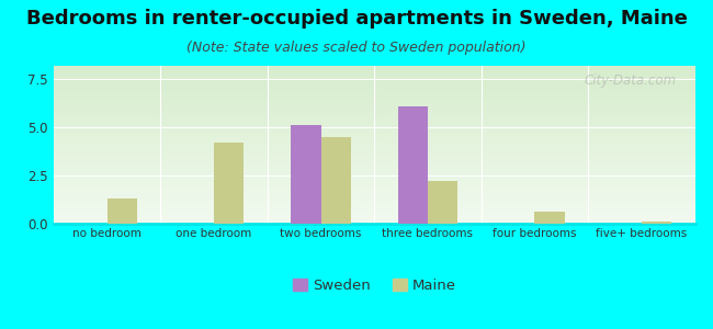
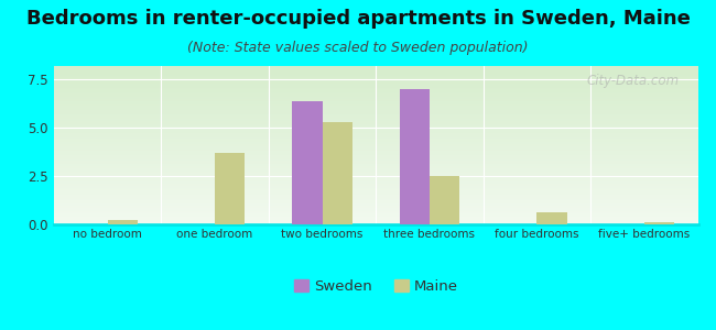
Maine/no bedroom: 1.3 -> 0.2
Maine/one bedroom: 4.2 -> 3.7
Sweden/two bedrooms: 5.1 -> 6.4
Maine/two bedrooms: 4.5 -> 5.3
Sweden/three bedrooms: 6.1 -> 7.0
Maine/three bedrooms: 2.2 -> 2.5
